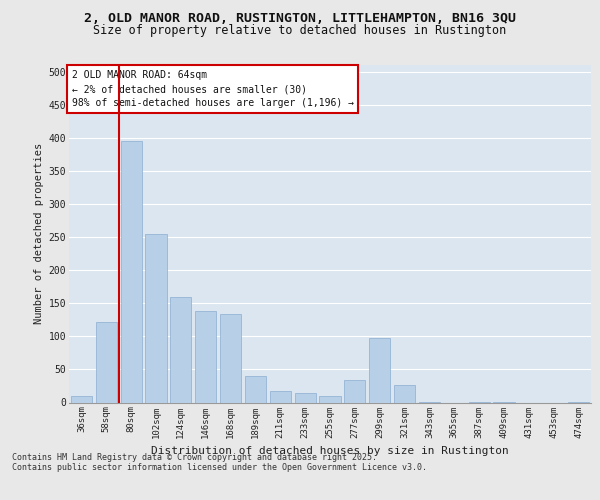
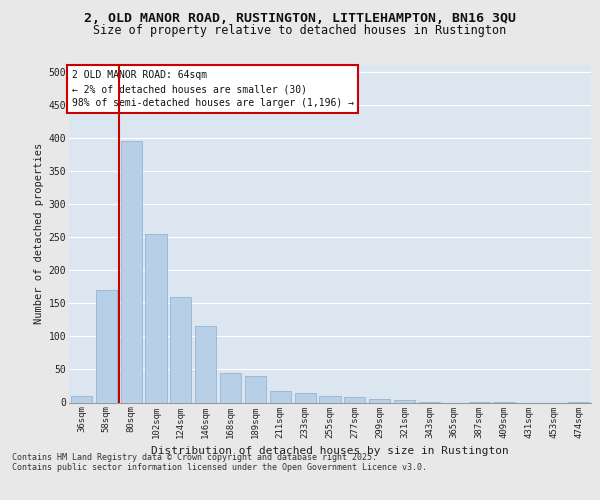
58sqm: 122 -> 170
146sqm: 138 -> 115
168sqm: 134 -> 45
277sqm: 34 -> 8
299sqm: 98 -> 6
321sqm: 26 -> 4
